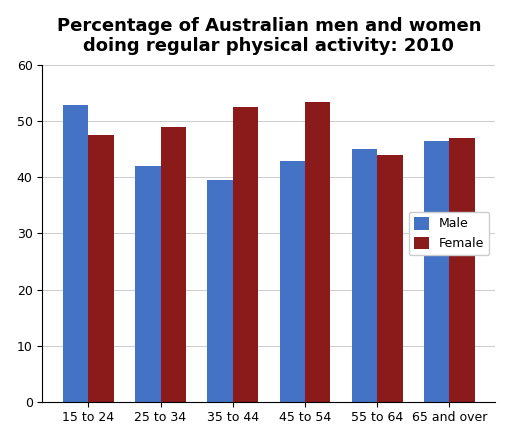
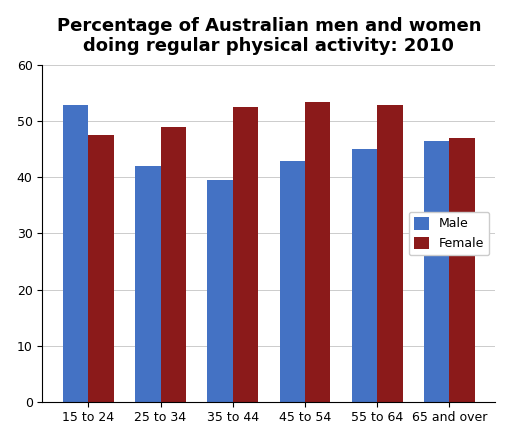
Female/55 to 64: 44.0 -> 53.0
